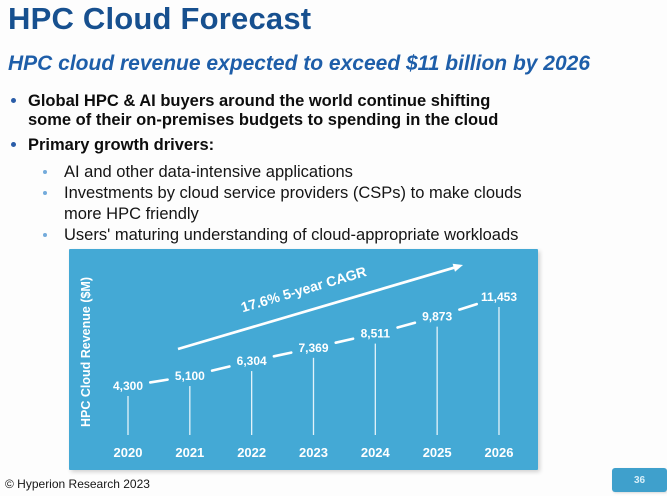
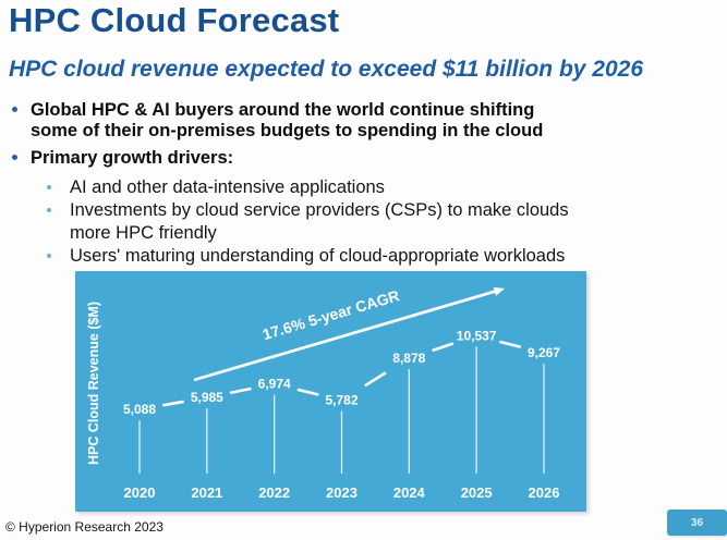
2020: 4,300 -> 5,088
2021: 5,100 -> 5,985
2022: 6,304 -> 6,974
2023: 7,369 -> 5,782
2024: 8,511 -> 8,878
2025: 9,873 -> 10,537
2026: 11,453 -> 9,267
